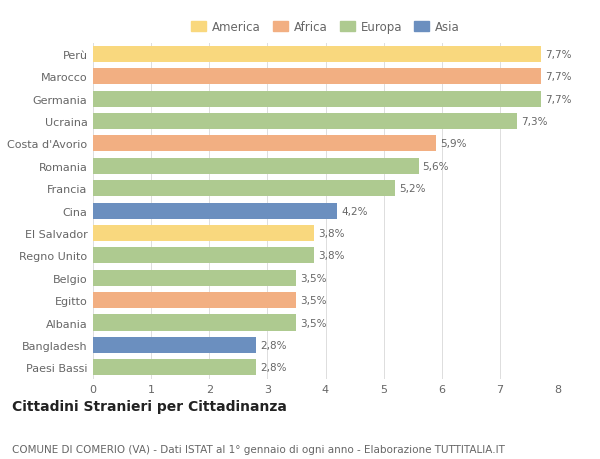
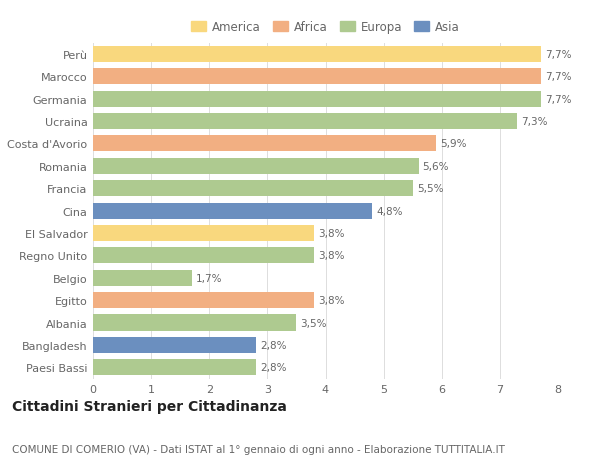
Francia: 5,2% -> 5,5%
Cina: 4,2% -> 4,8%
Belgio: 3,5% -> 1,7%
Egitto: 3,5% -> 3,8%
